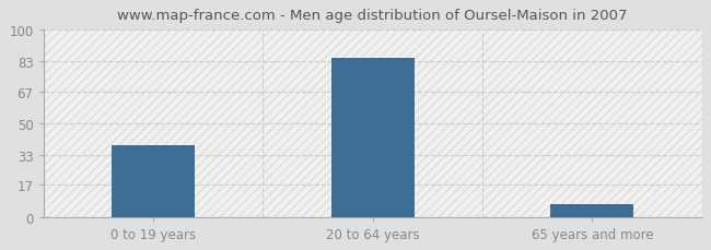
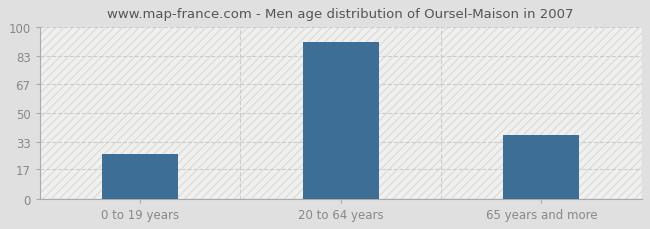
0 to 19 years: 38 -> 26
20 to 64 years: 85 -> 91
65 years and more: 7 -> 37
